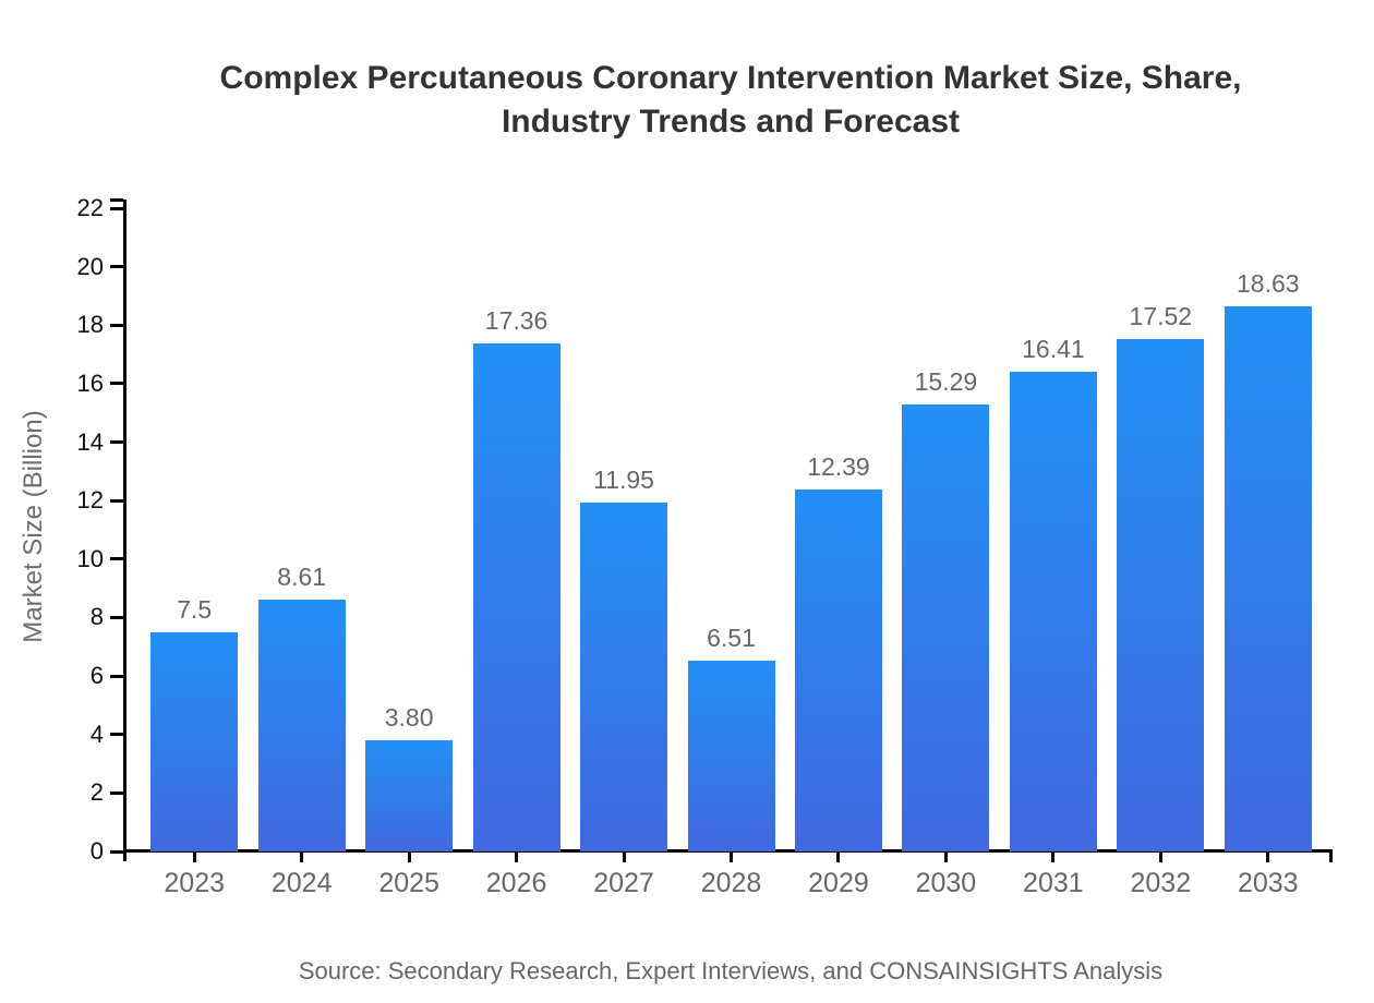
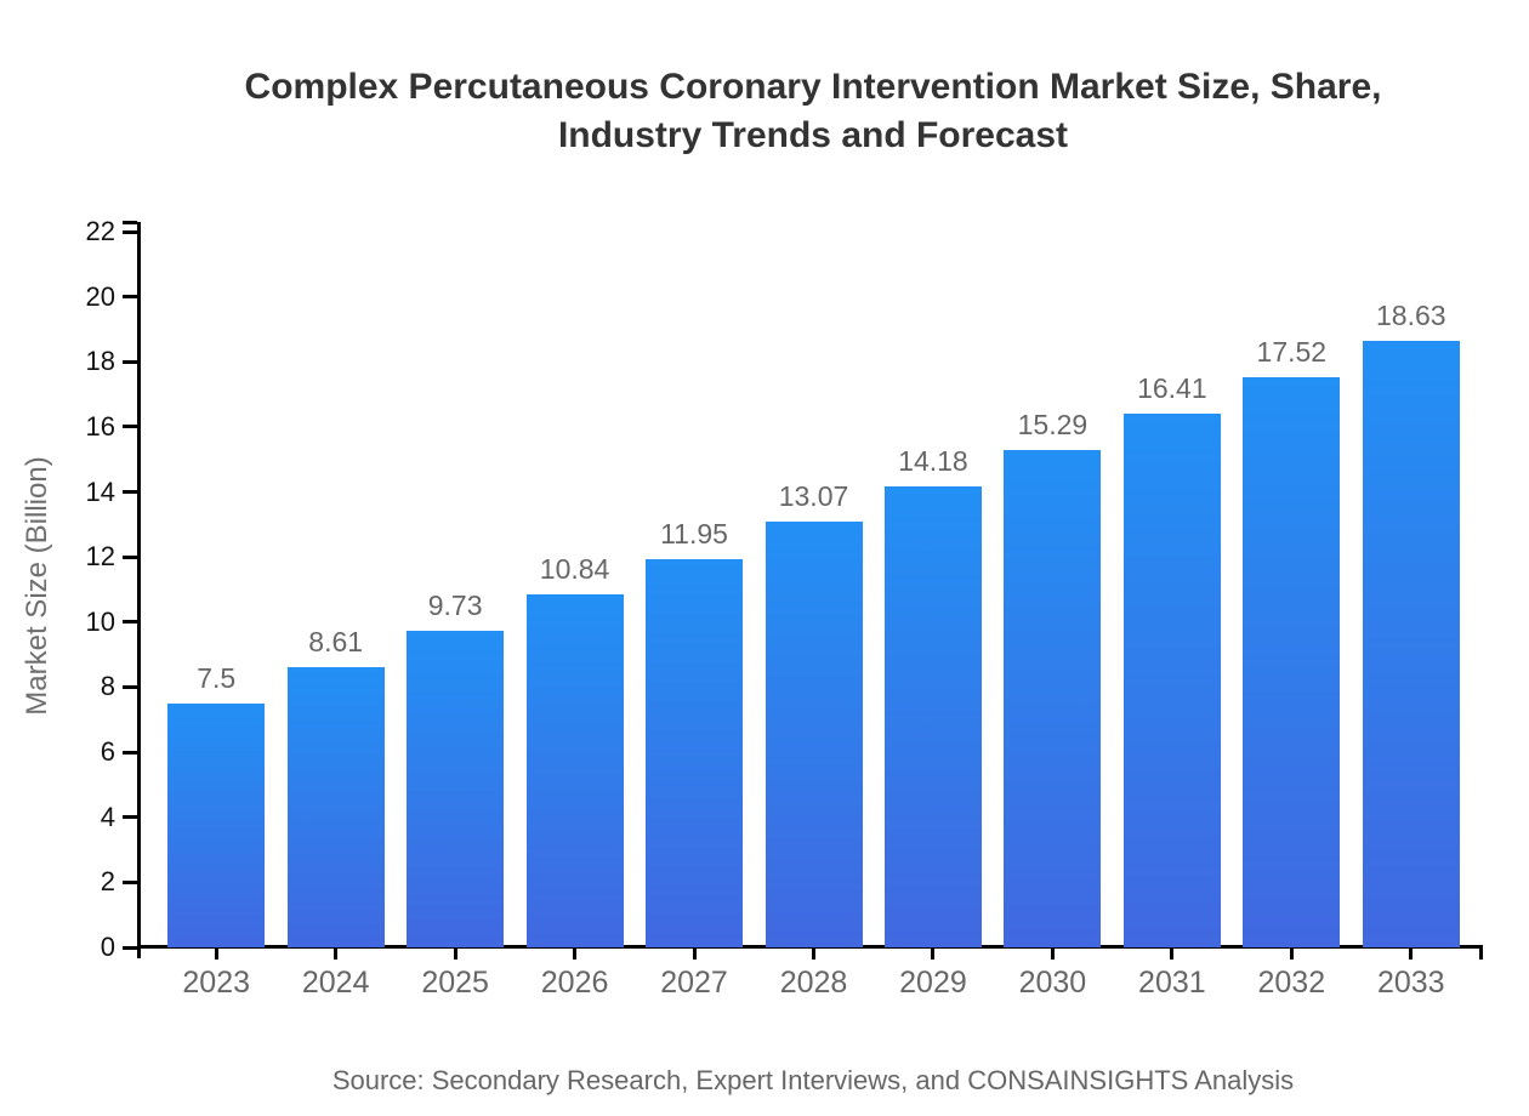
2025: 3.80 -> 9.73
2026: 17.36 -> 10.84
2028: 6.51 -> 13.07
2029: 12.39 -> 14.18
